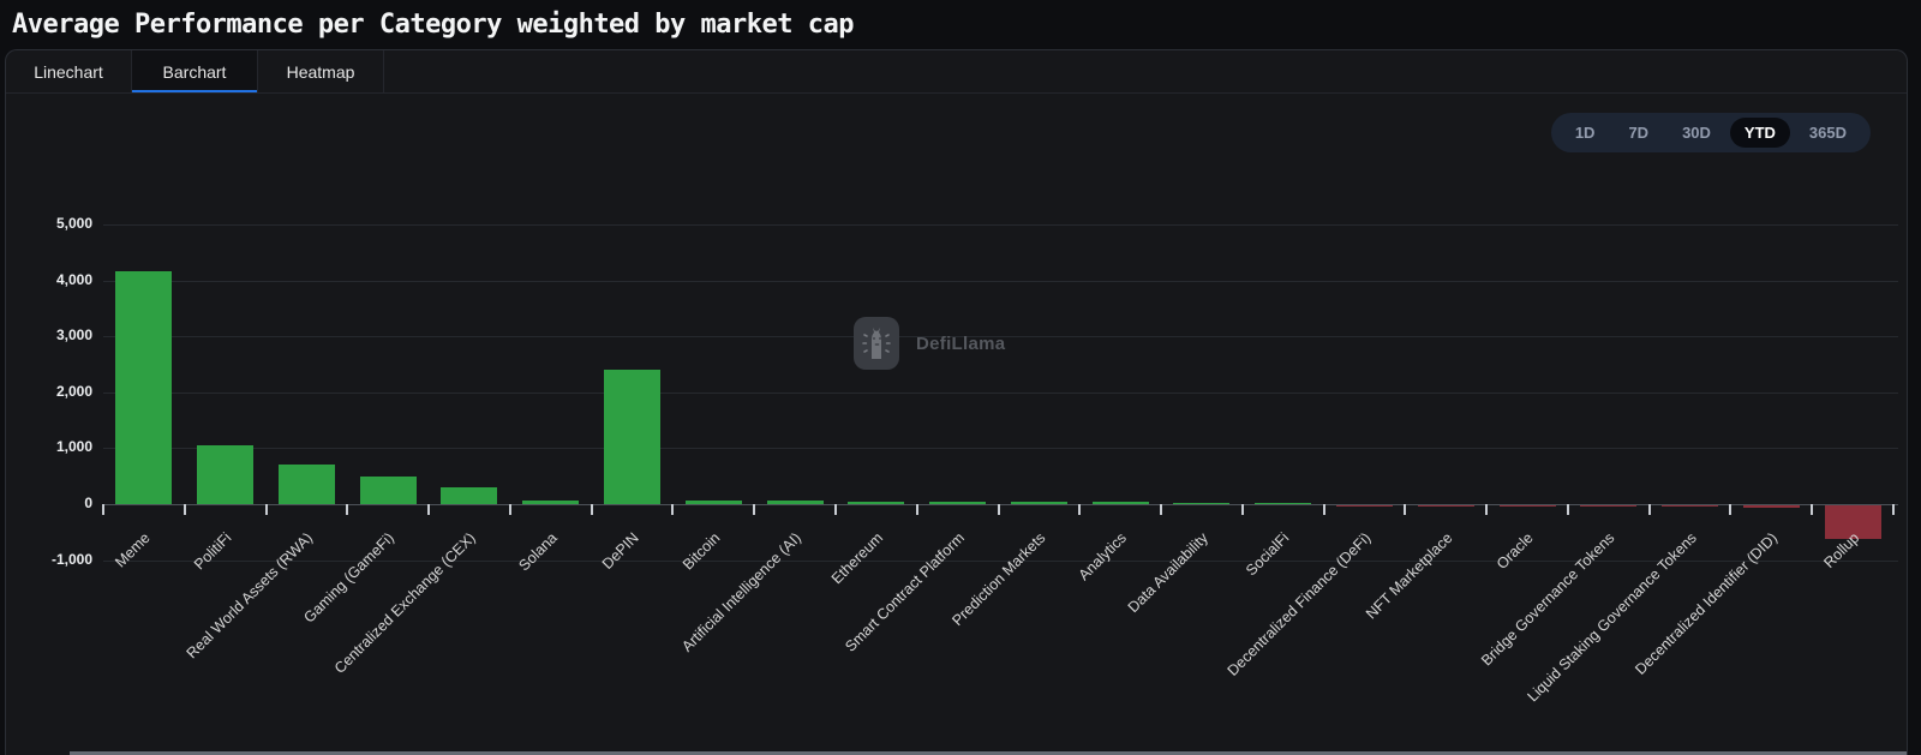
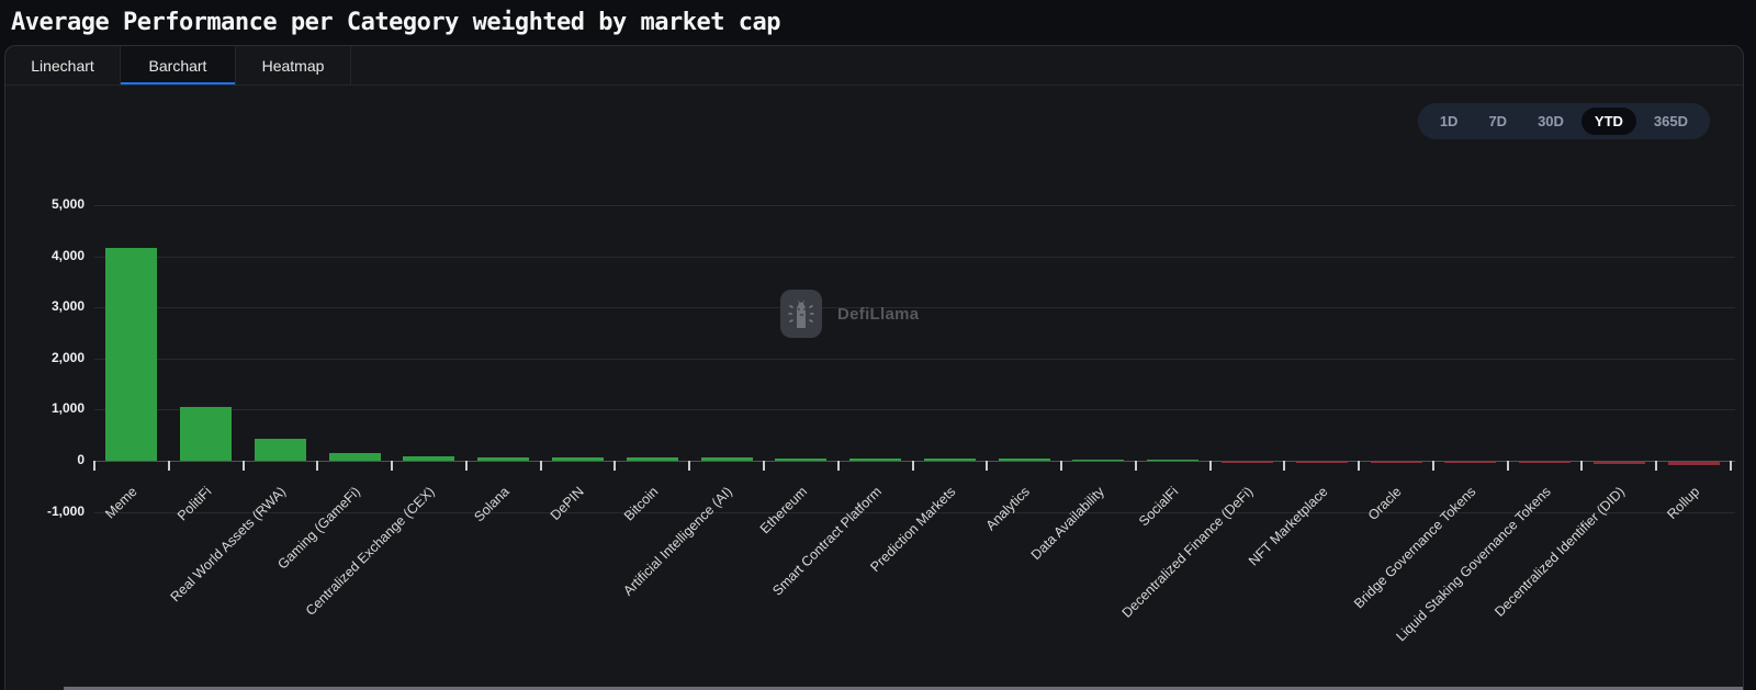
Real World Assets (RWA): 700 -> 400
Gaming (GameFi): 500 -> 100
Centralized Exchange (CEX): 300 -> 100
DePIN: 2400 -> 100
Rollup: -600 -> -100
